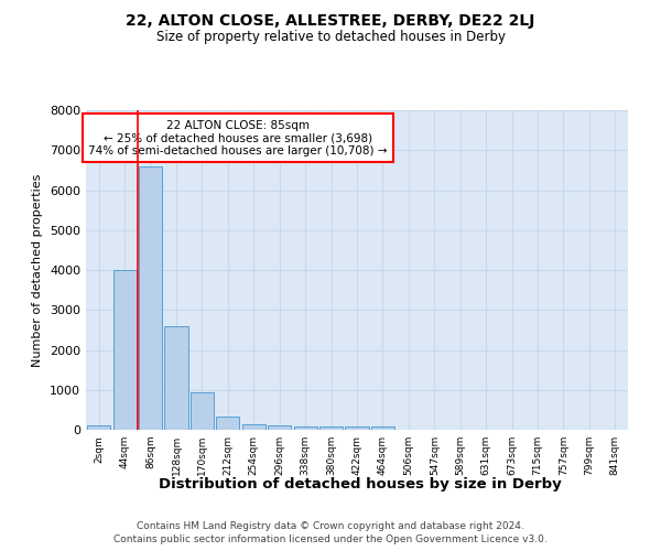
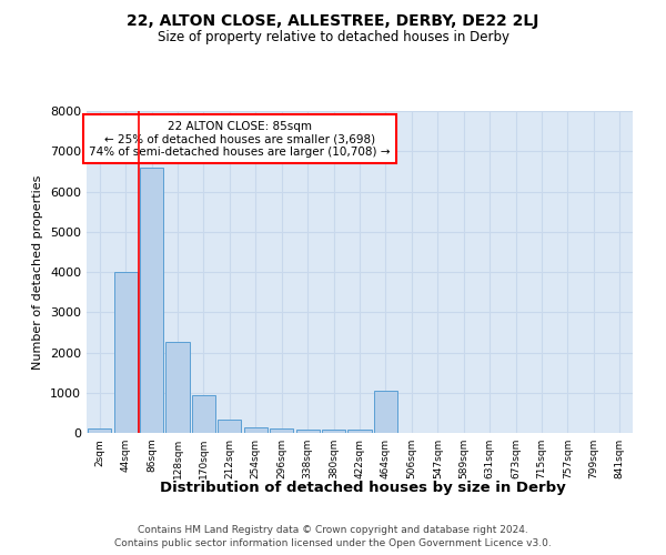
128sqm: 2600 -> 2250
464sqm: 70 -> 1050
